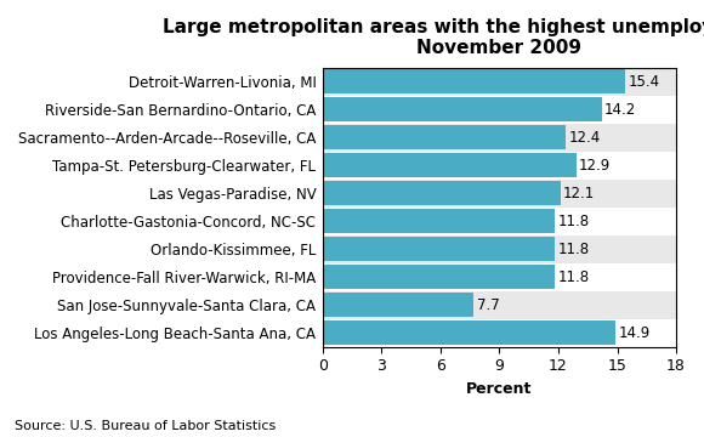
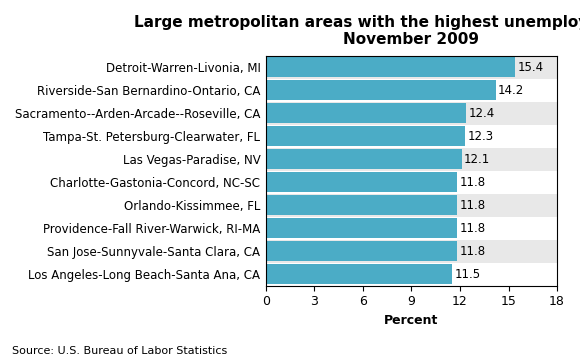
Tampa-St. Petersburg-Clearwater, FL: 12.9 -> 12.3
San Jose-Sunnyvale-Santa Clara, CA: 7.7 -> 11.8
Los Angeles-Long Beach-Santa Ana, CA: 14.9 -> 11.5
